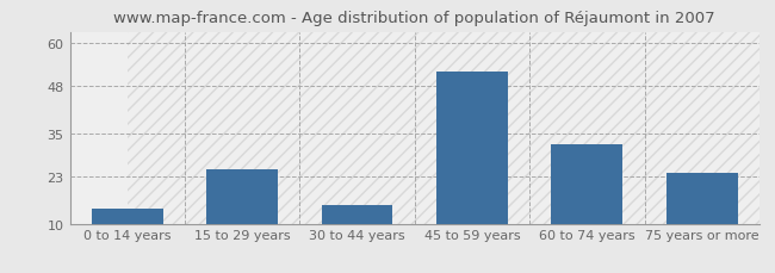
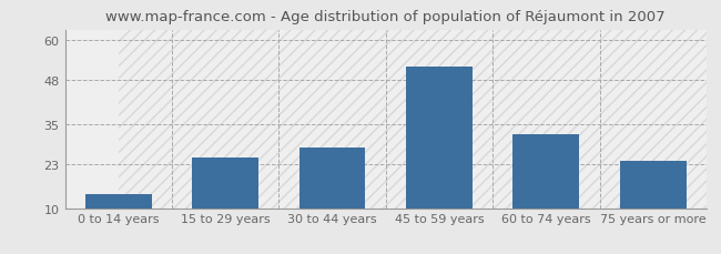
30 to 44 years: 15 -> 28
